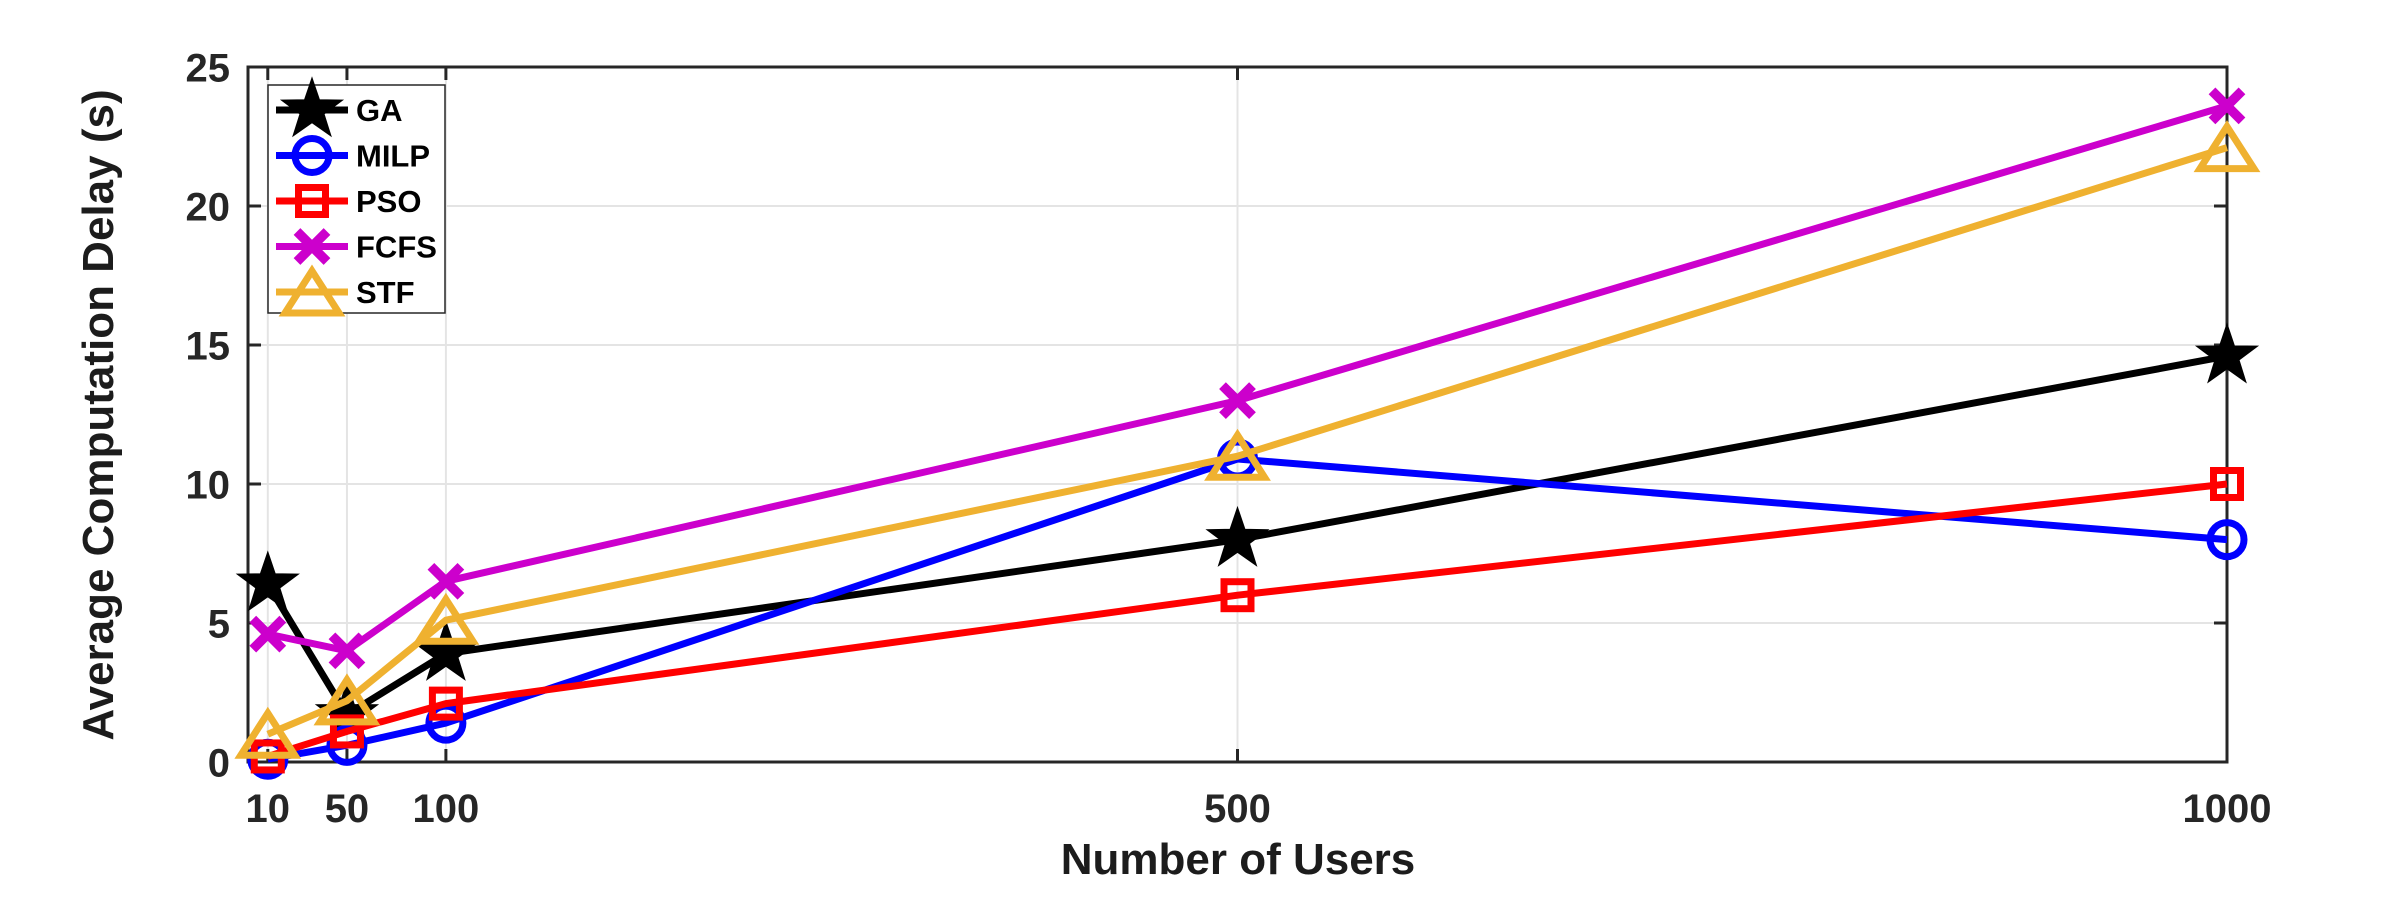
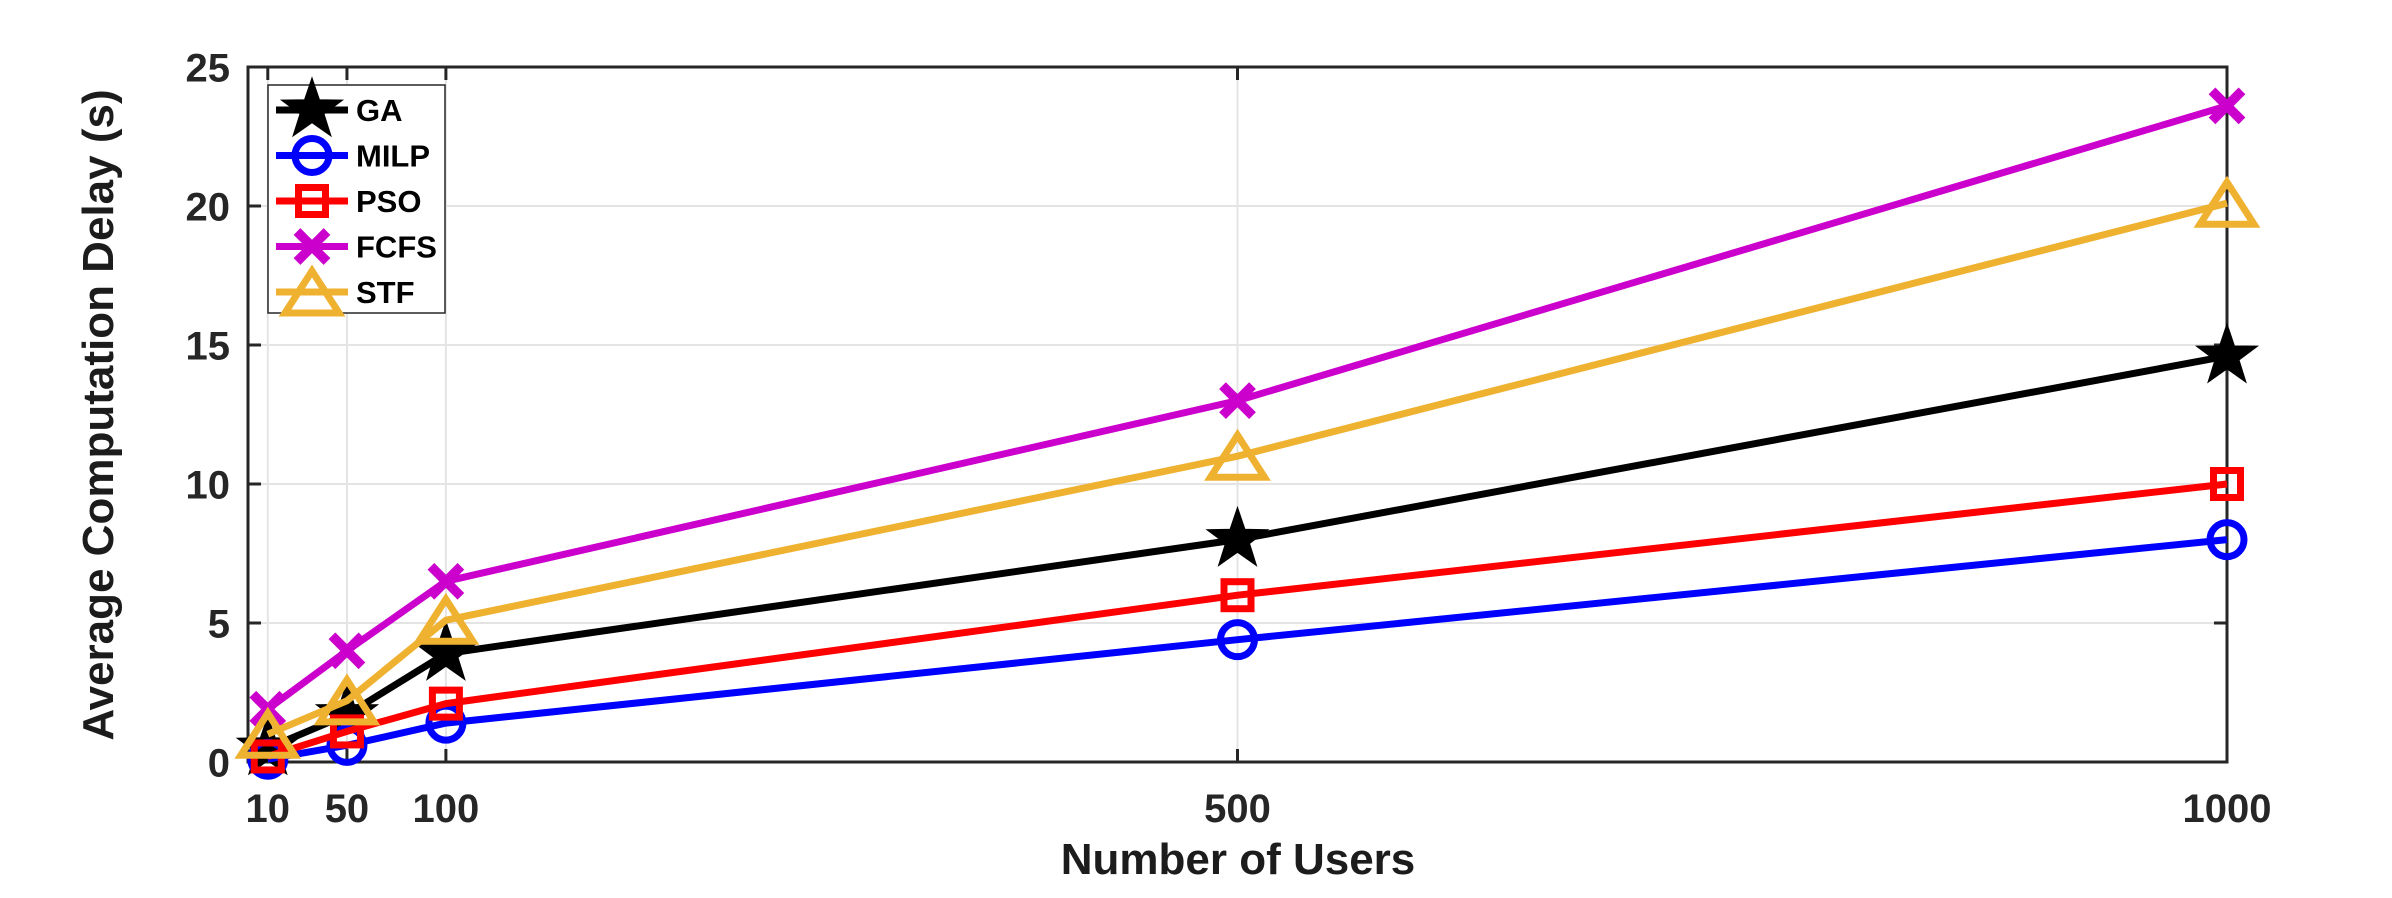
GA/10: 6.4 -> 0.5
FCFS/10: 4.6 -> 1.9
MILP/500: 10.9 -> 4.4
STF/1000: 22.1 -> 20.1
